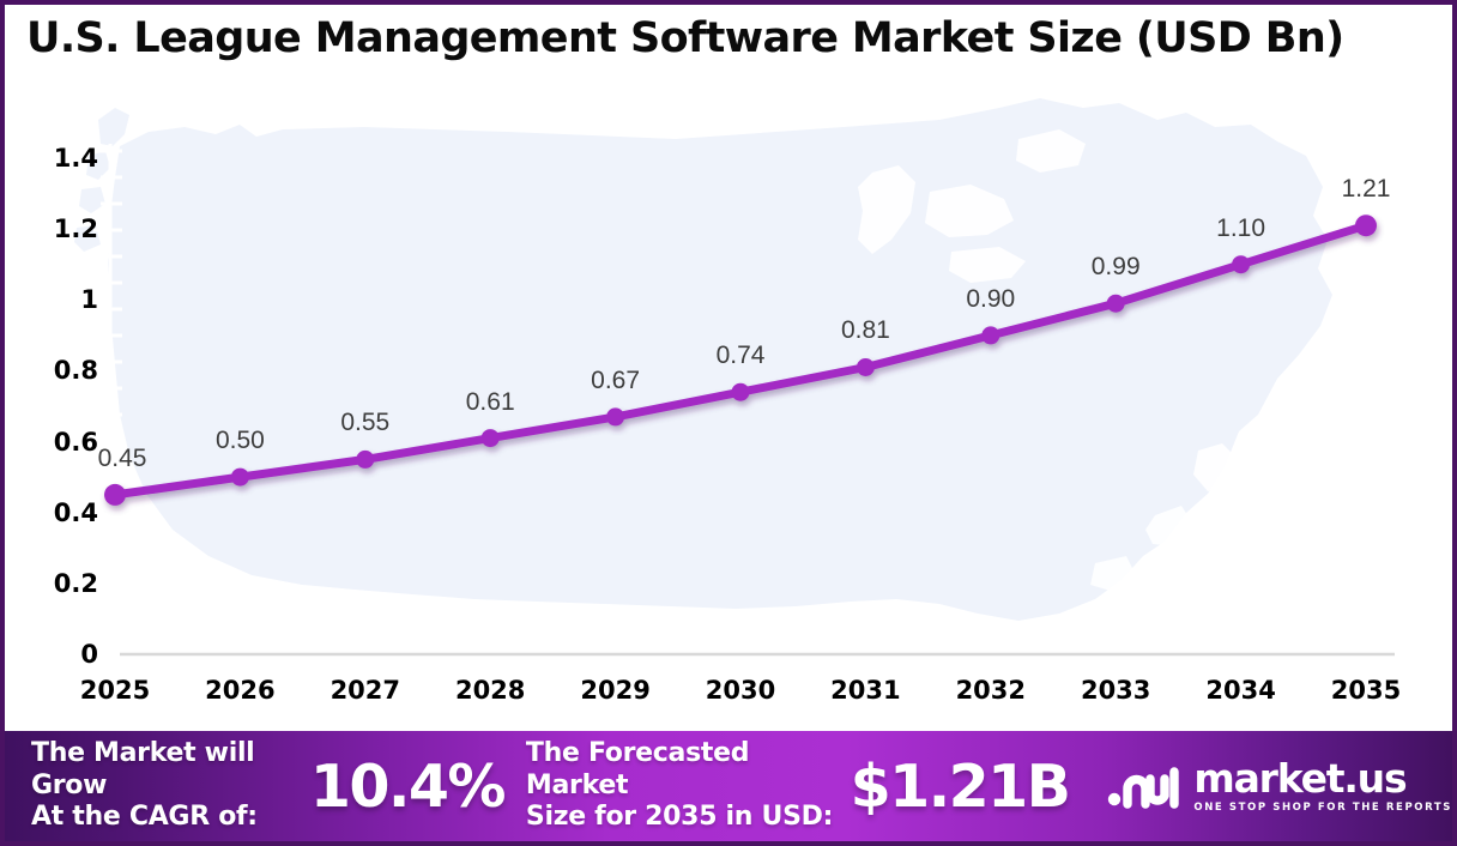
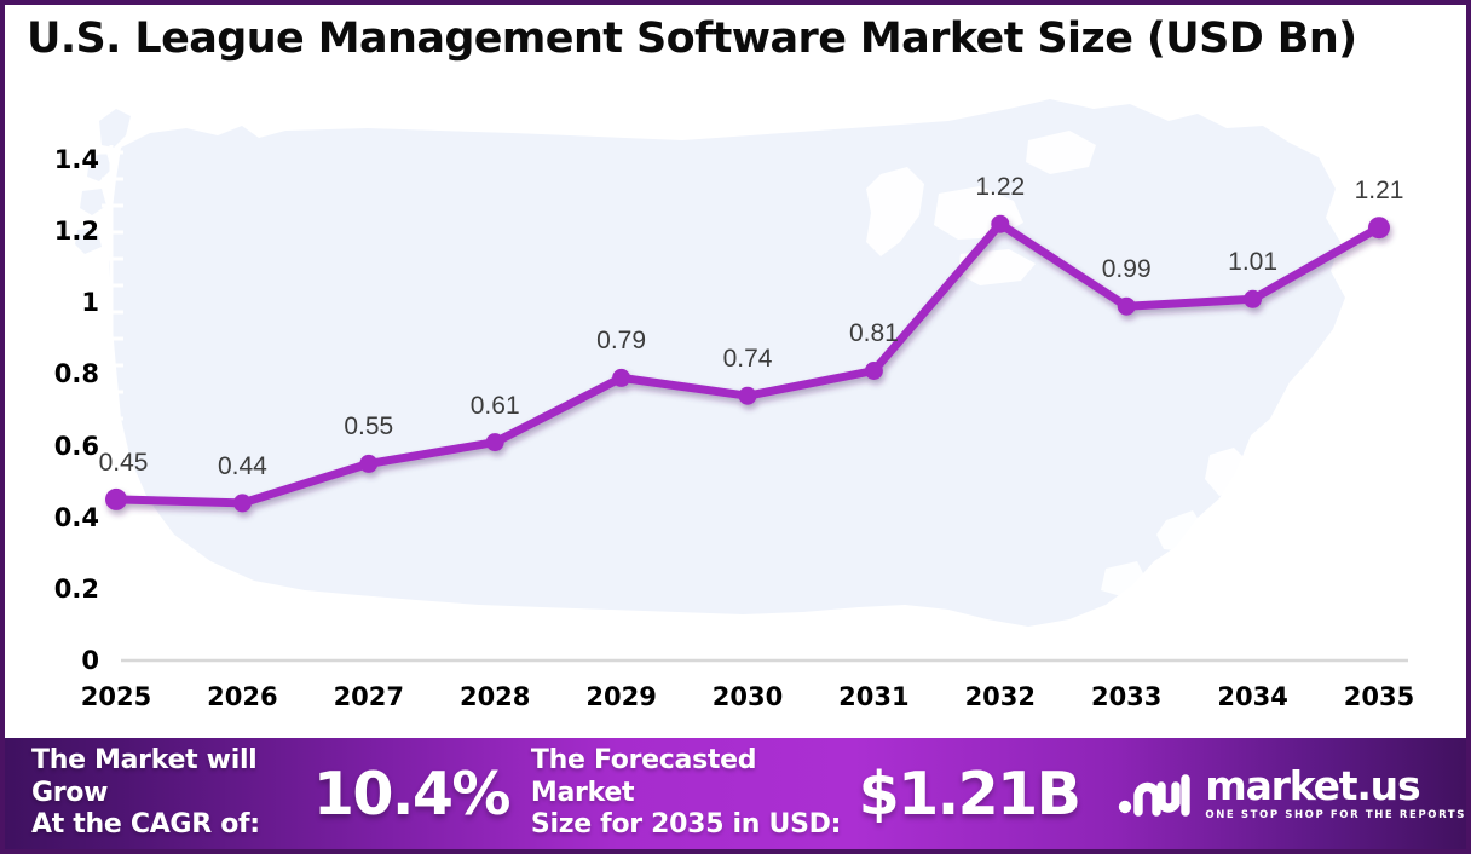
2026: 0.50 -> 0.44
2029: 0.67 -> 0.79
2032: 0.90 -> 1.22
2034: 1.10 -> 1.01
